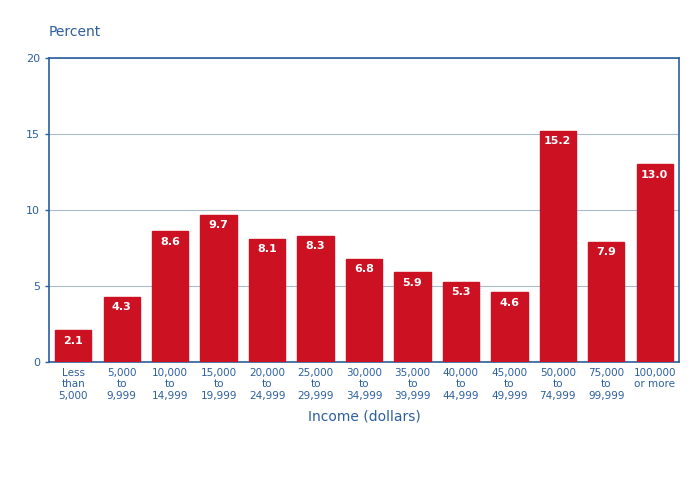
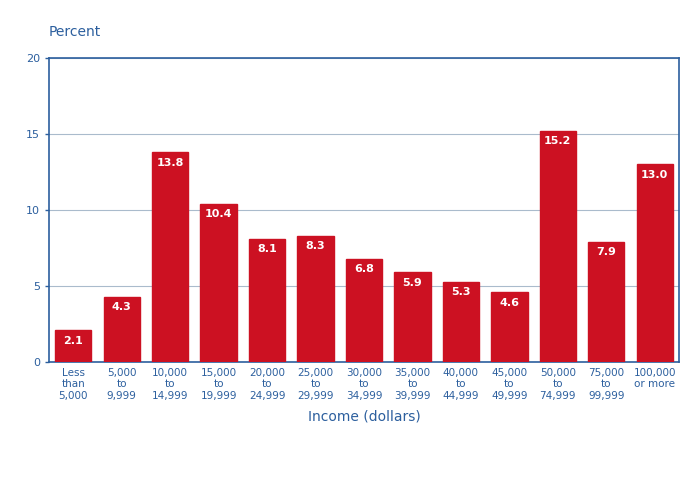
10,000 to 14,999: 8.6 -> 13.8
15,000 to 19,999: 9.7 -> 10.4
